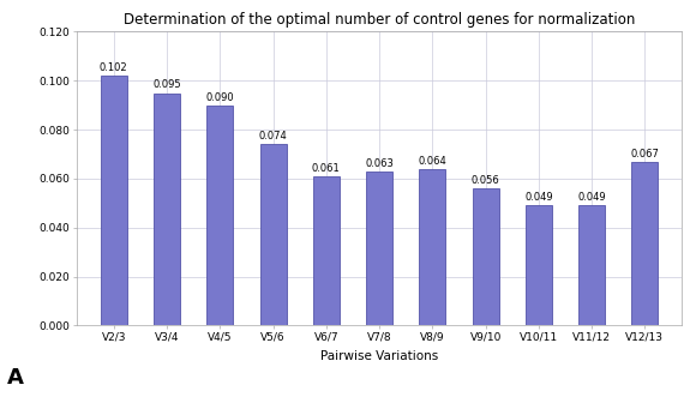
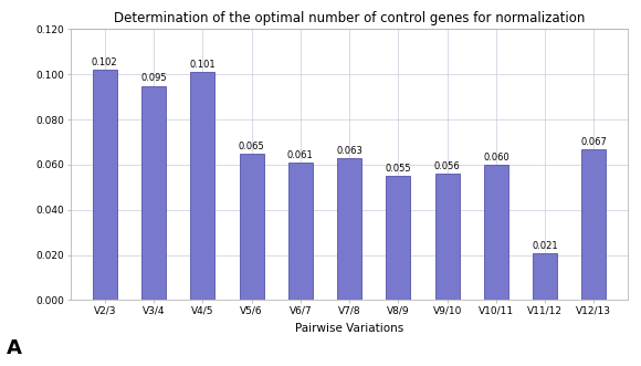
V4/5: 0.090 -> 0.101
V5/6: 0.074 -> 0.065
V8/9: 0.064 -> 0.055
V10/11: 0.049 -> 0.060
V11/12: 0.049 -> 0.021
